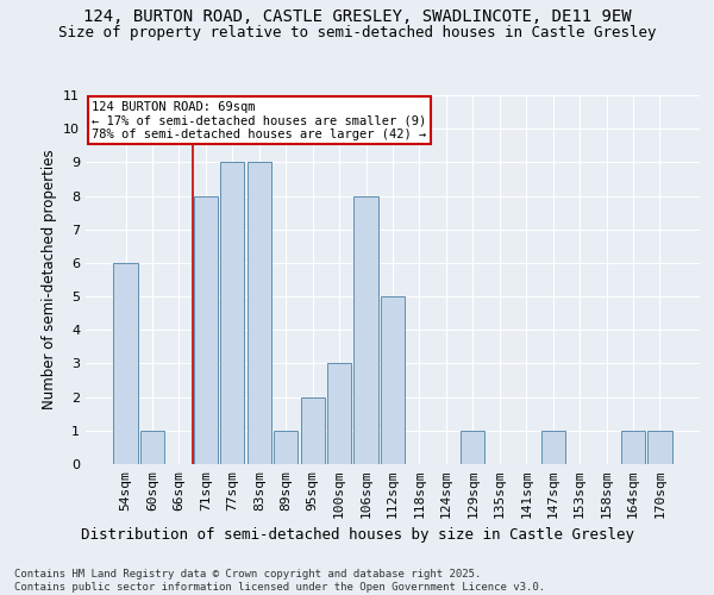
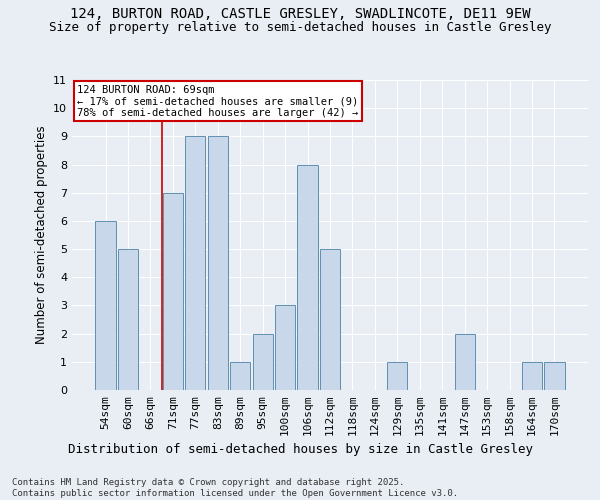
60sqm: 1 -> 5
71sqm: 8 -> 7
147sqm: 1 -> 2
